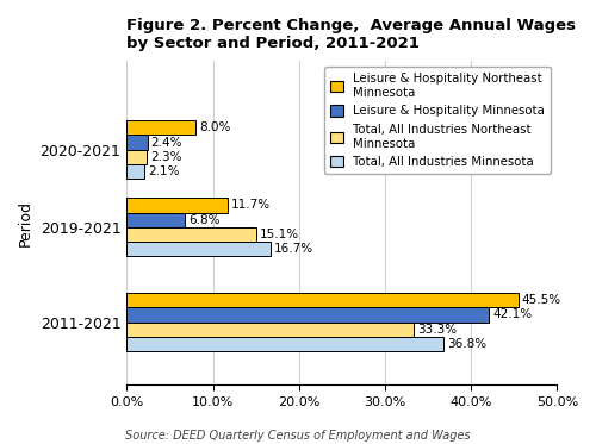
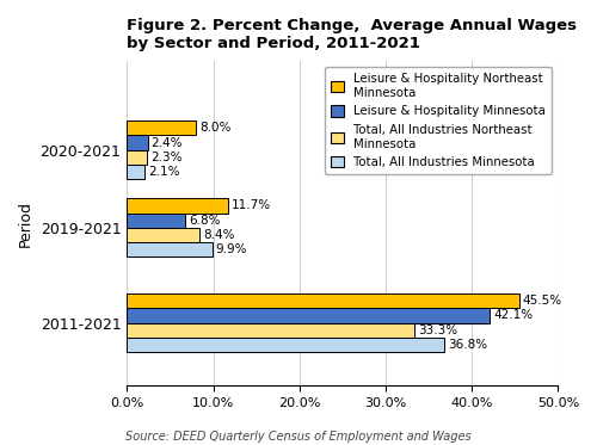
Total, All Industries Northeast Minnesota/2019-2021: 15.1% -> 8.4%
Total, All Industries Minnesota/2019-2021: 16.7% -> 9.9%
